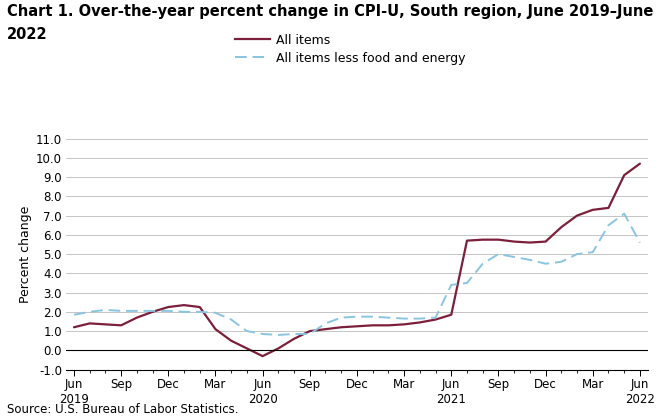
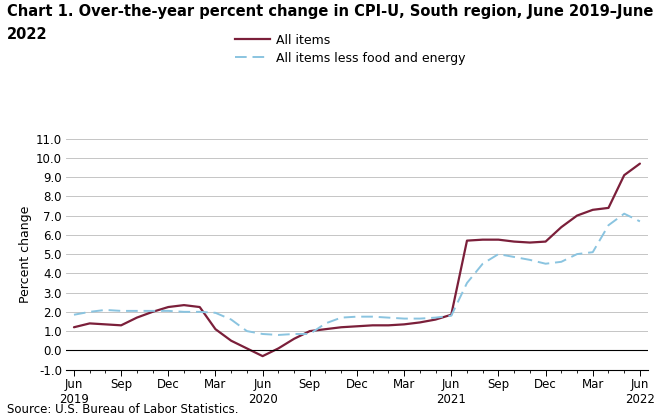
All items less food and energy/Jun 2021: 3.4 -> 1.8
All items less food and energy/Jun 2022: 5.6 -> 6.7
